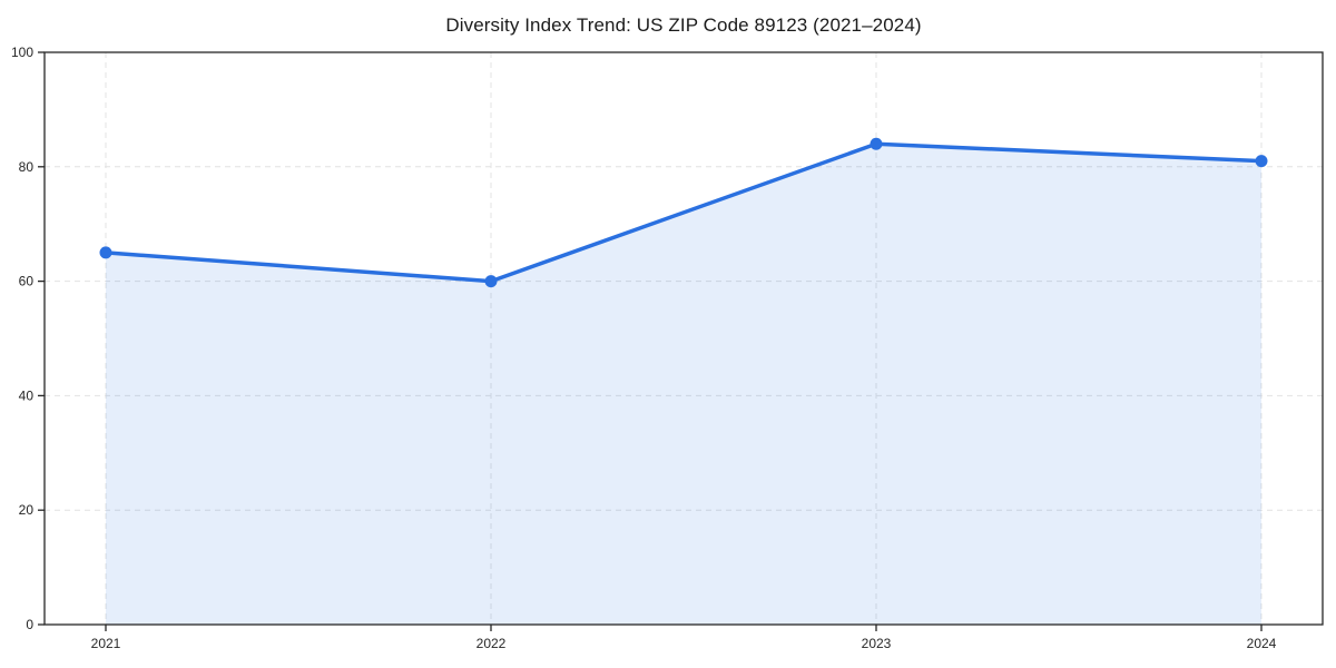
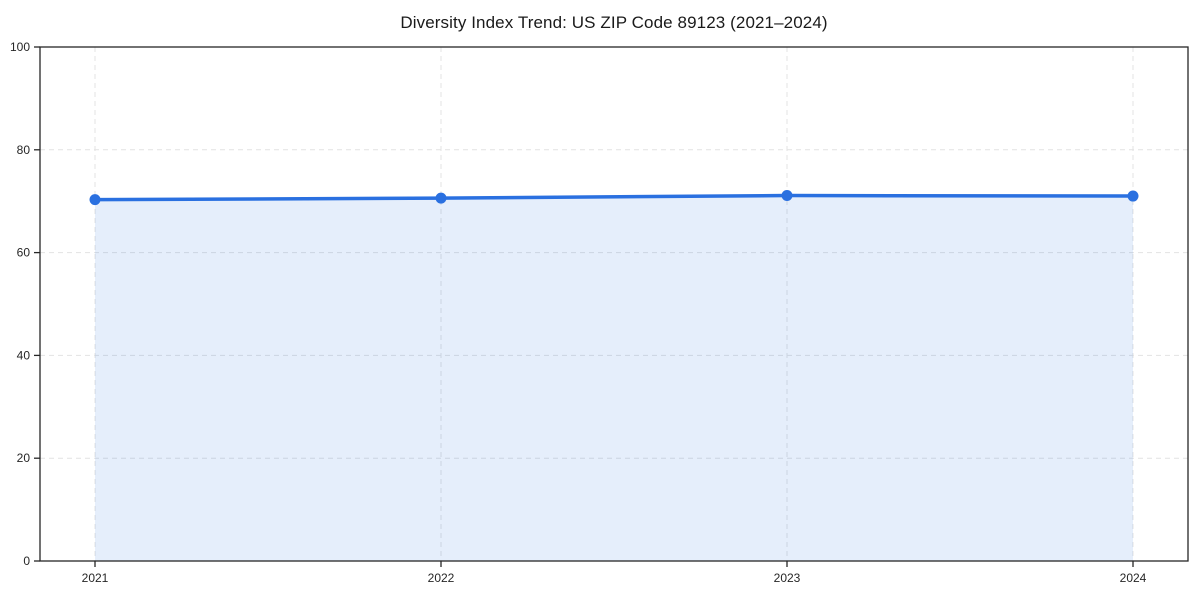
2021: 65 -> 70
2022: 60 -> 71
2023: 84 -> 71
2024: 81 -> 71
